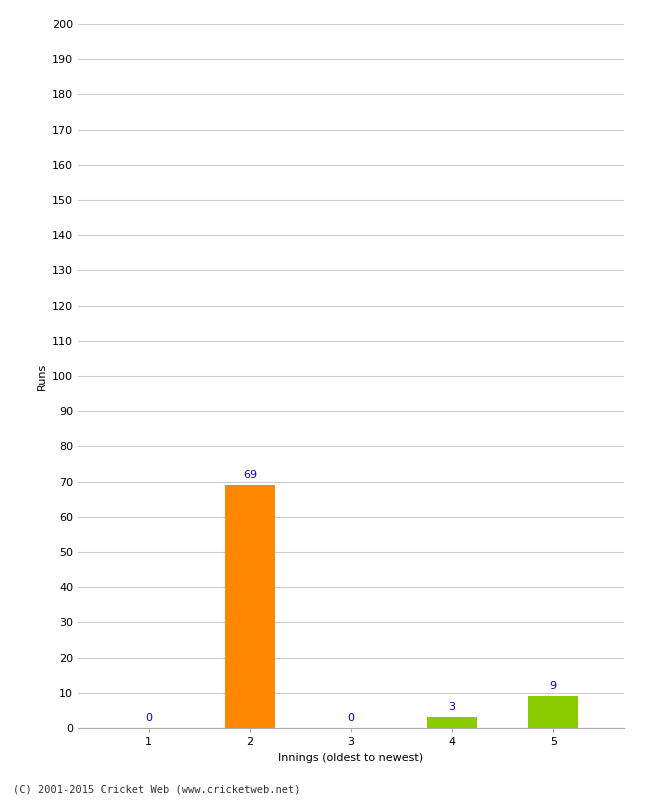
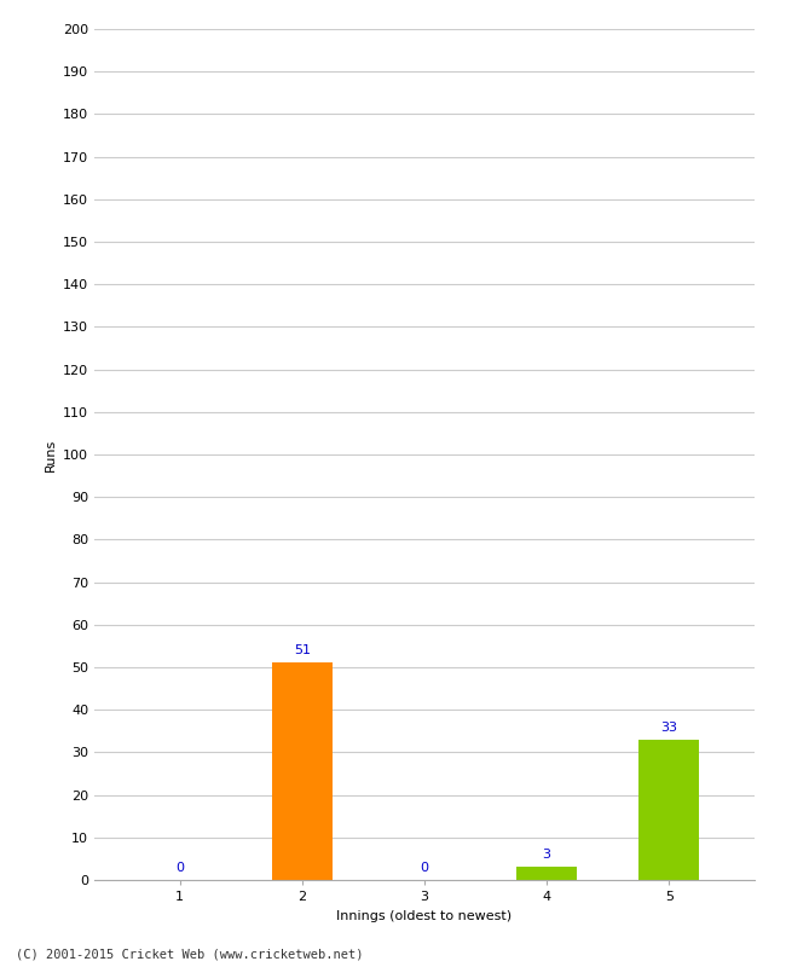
2: 69 -> 51
5: 9 -> 33
